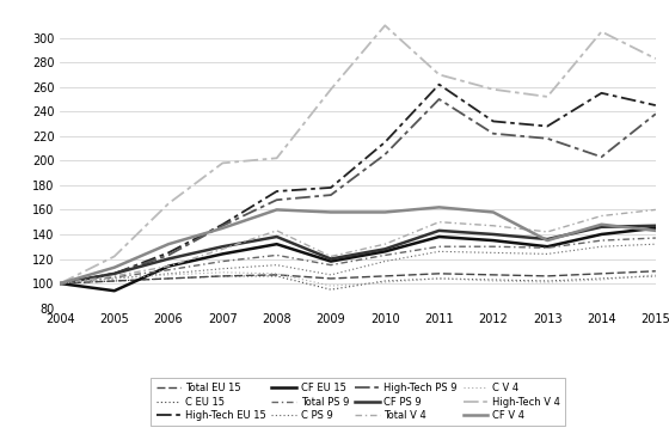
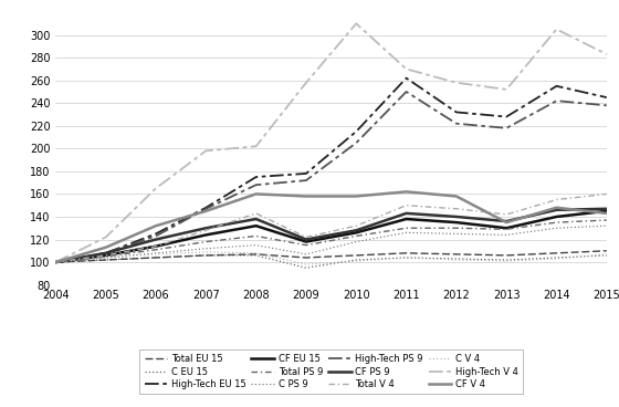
CF EU 15/2005: 94 -> 106
High-Tech PS 9/2014: 203 -> 242
